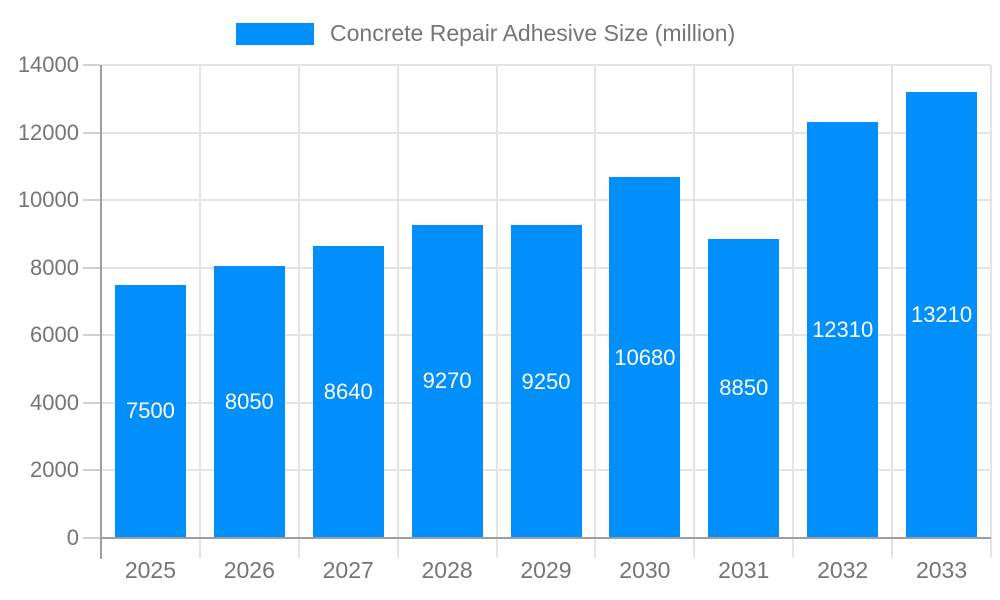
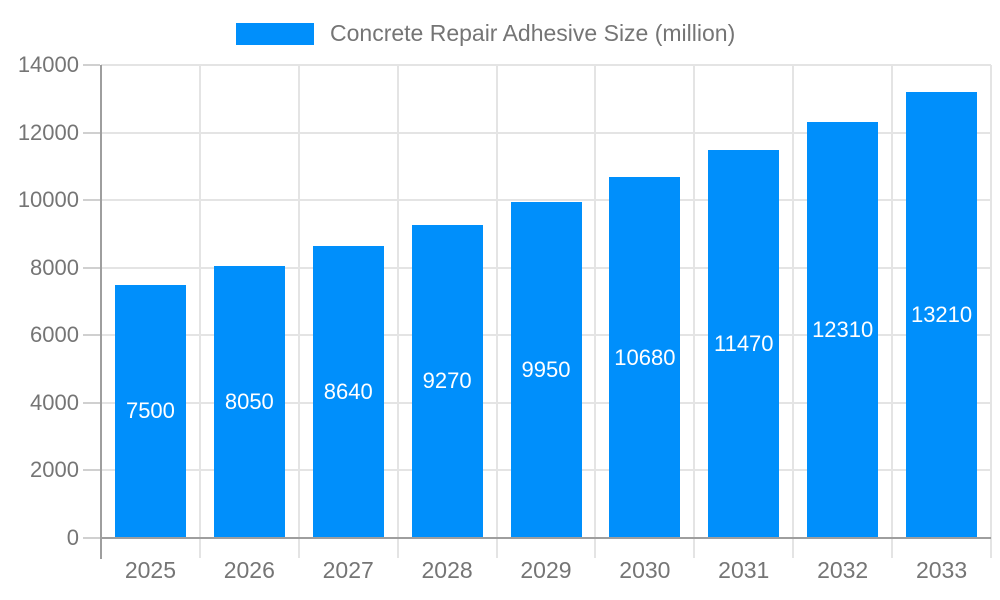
2029: 9250 -> 9950
2031: 8850 -> 11470
